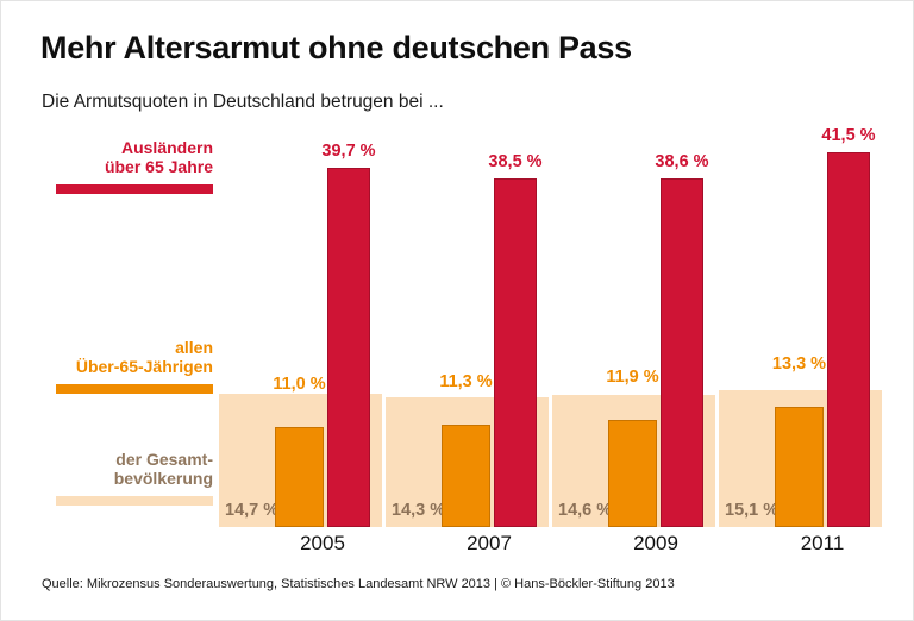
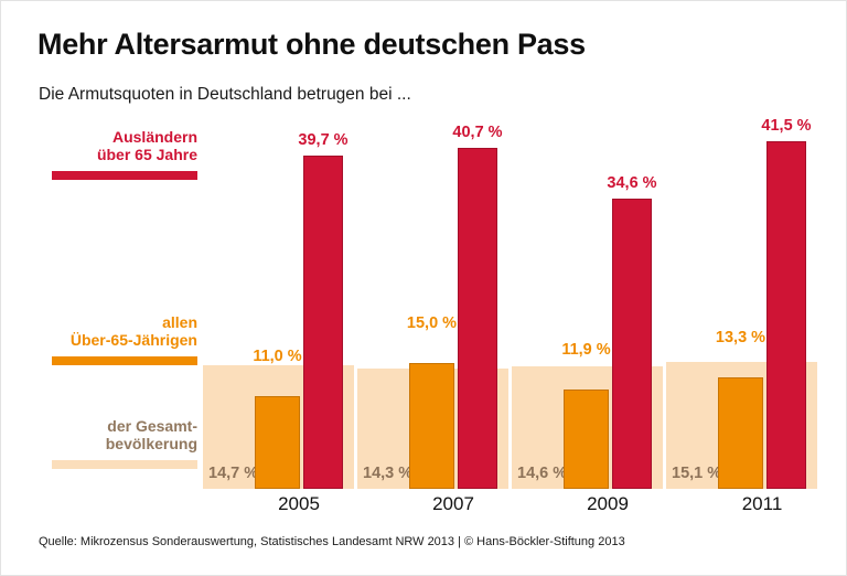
allen Über-65-Jährigen/2007: 11,3 -> 15,0
Ausländern über 65 Jahre/2007: 38,5 -> 40,7
Ausländern über 65 Jahre/2009: 38,6 -> 34,6
